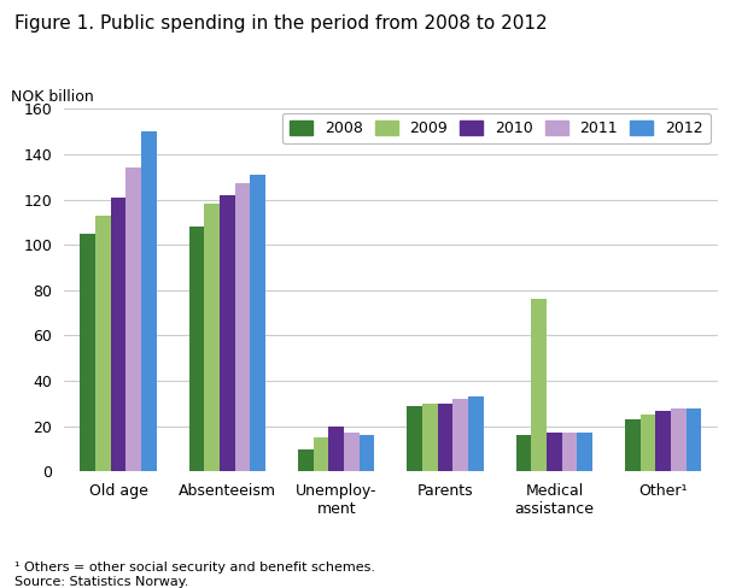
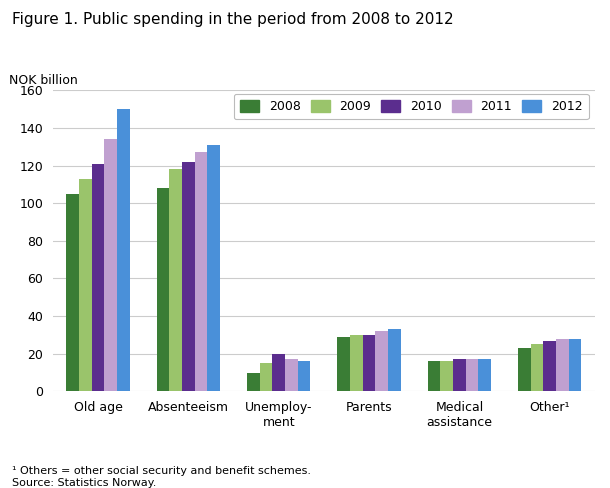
2009/Medical assistance: 76 -> 16
